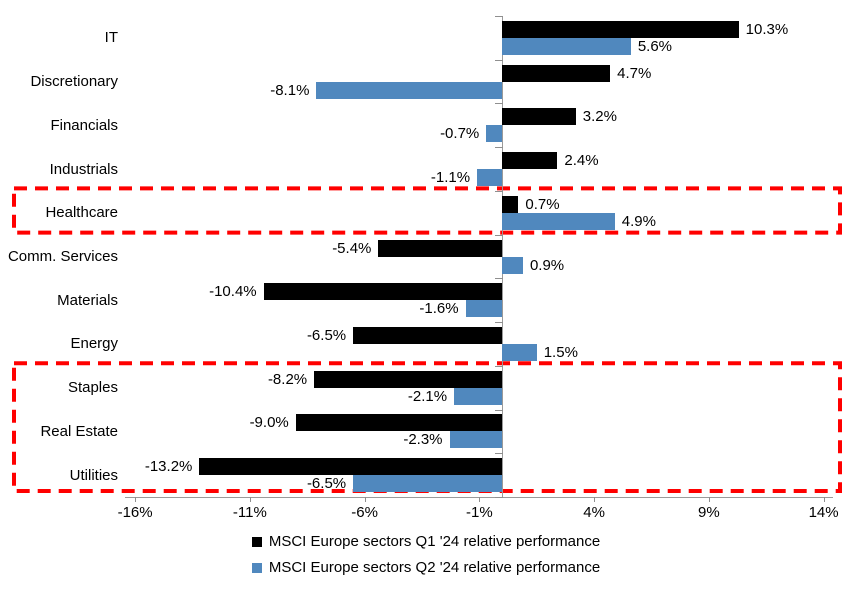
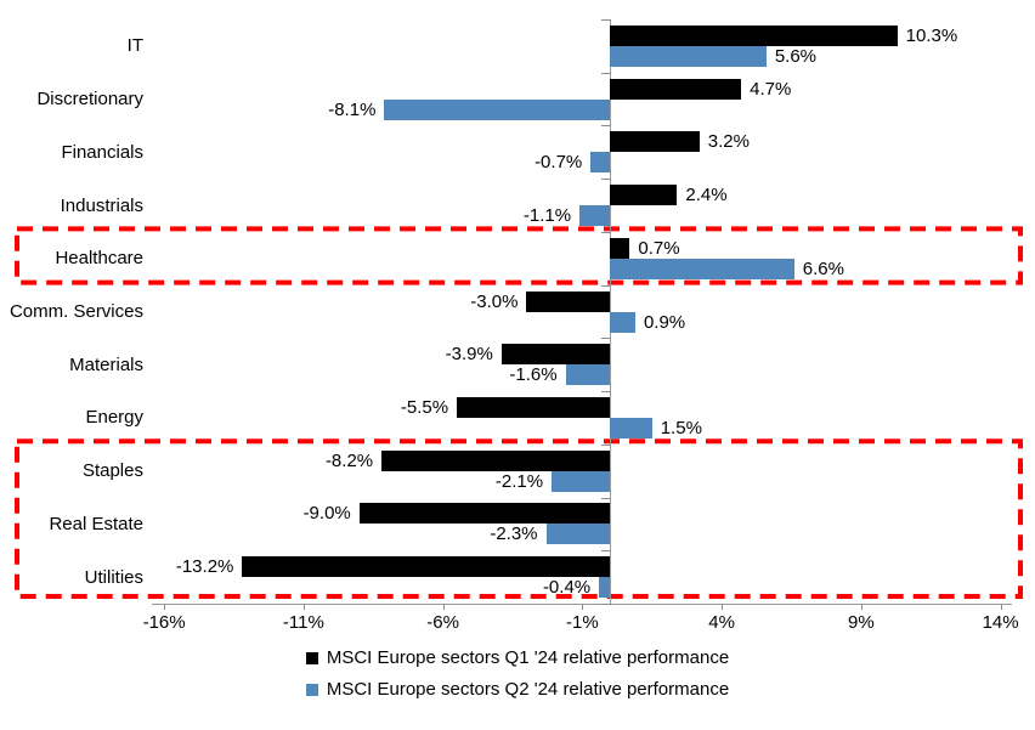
MSCI Europe sectors Q2 '24 relative performance/Healthcare: 4.9% -> 6.6%
MSCI Europe sectors Q1 '24 relative performance/Comm. Services: -5.4% -> -3.0%
MSCI Europe sectors Q1 '24 relative performance/Materials: -10.4% -> -3.9%
MSCI Europe sectors Q1 '24 relative performance/Energy: -6.5% -> -5.5%
MSCI Europe sectors Q2 '24 relative performance/Utilities: -6.5% -> -0.4%
